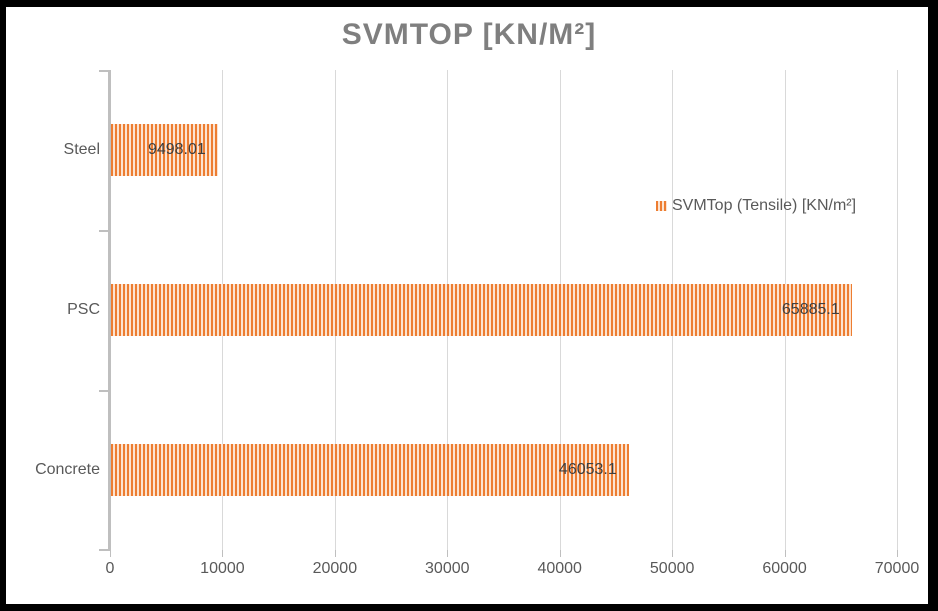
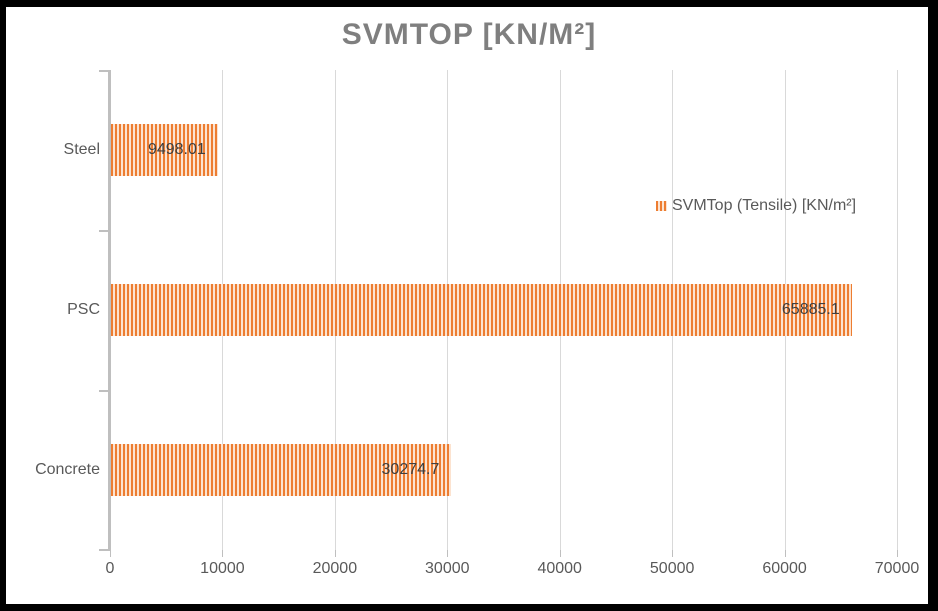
Concrete: 46053.1 -> 30274.7
